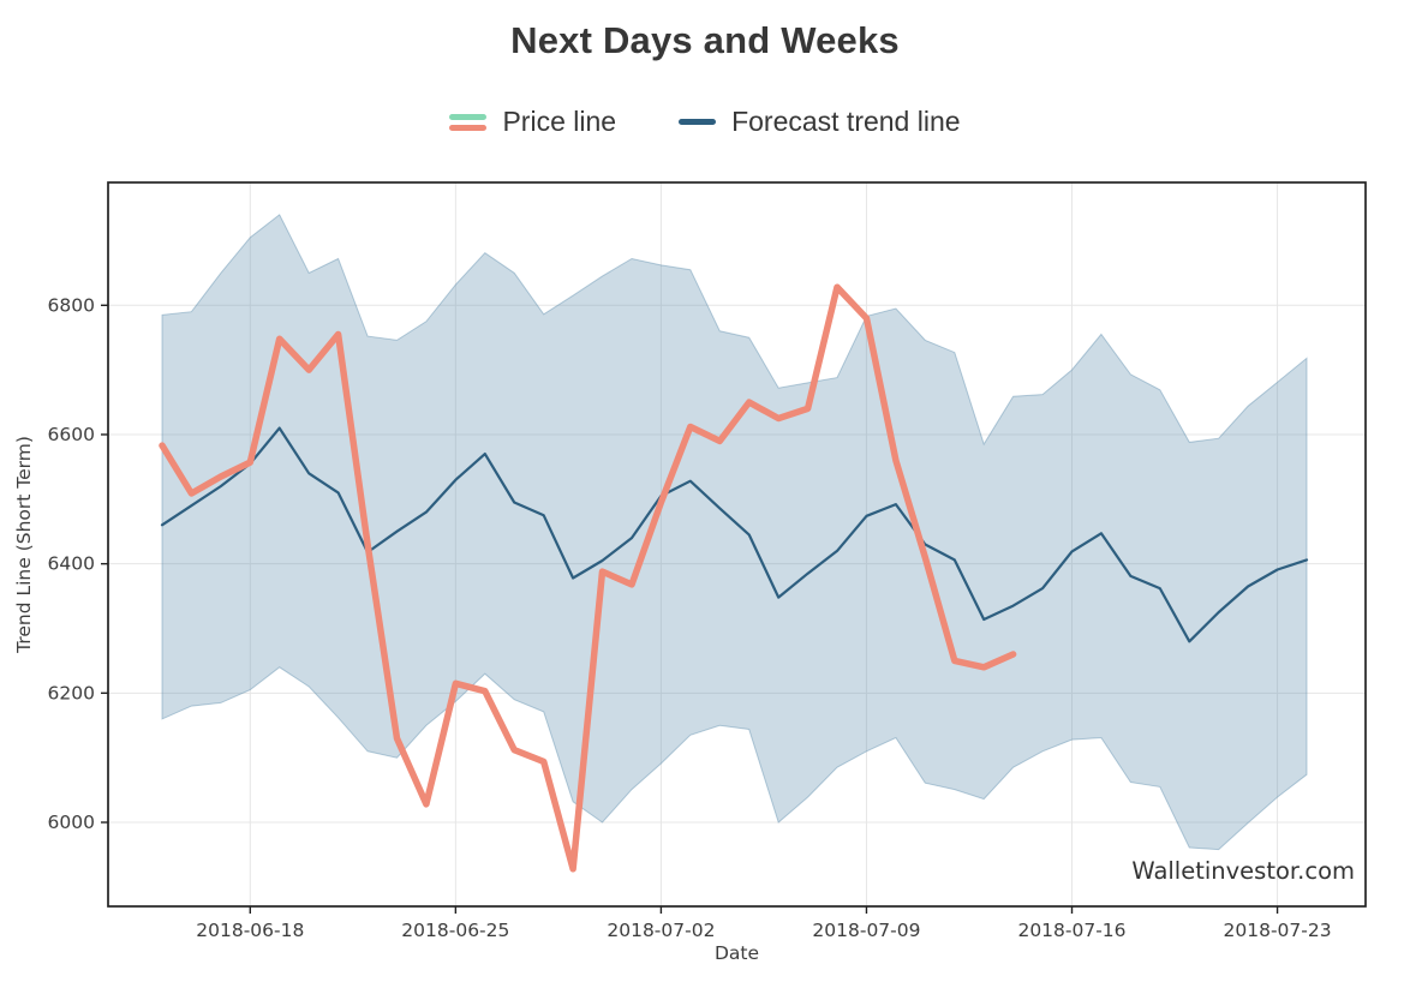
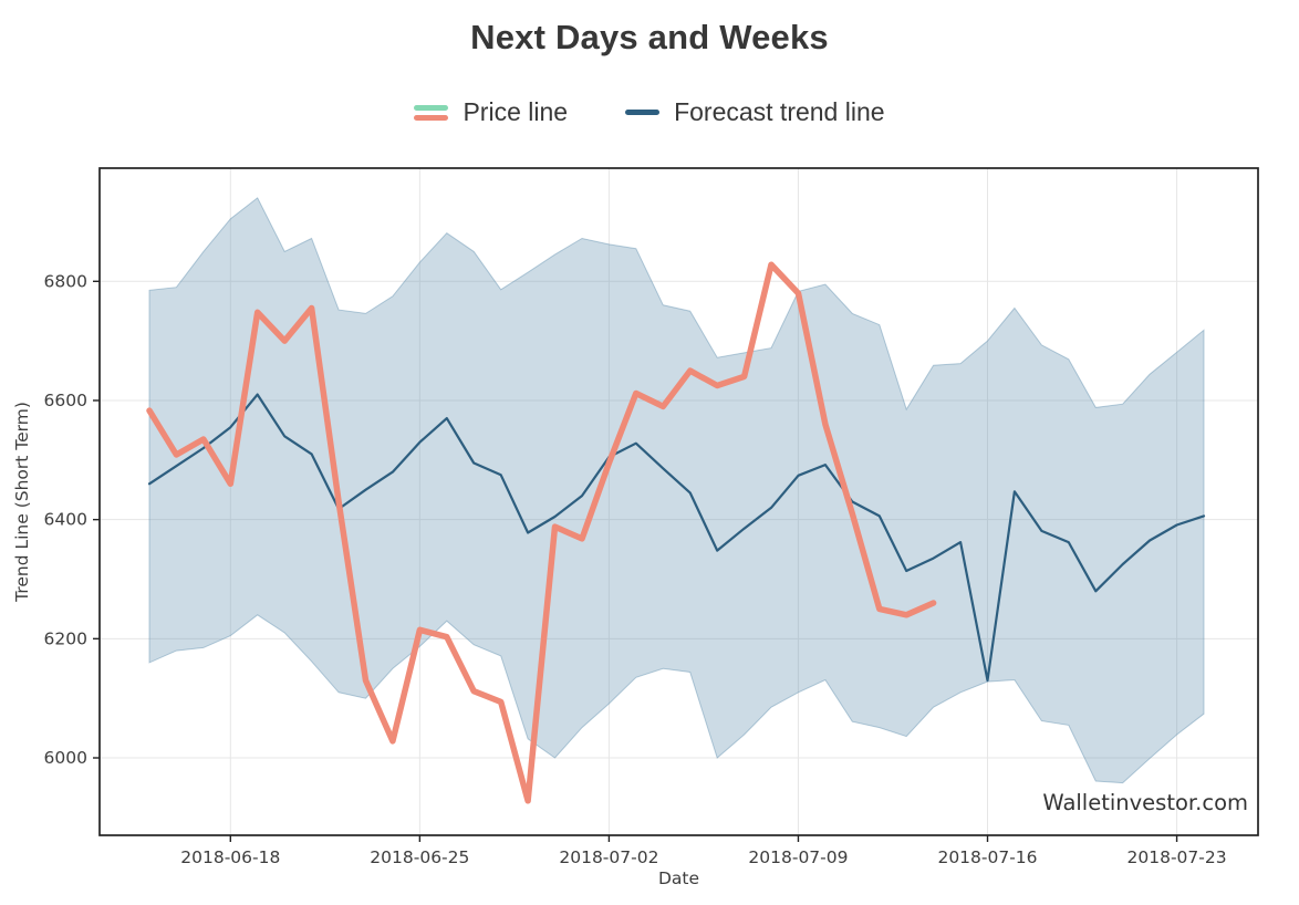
Price line/2018-06-18: 6560 -> 6460
Forecast trend line/2018-07-16: 6420 -> 6130
